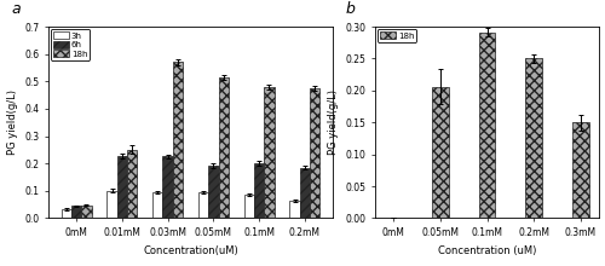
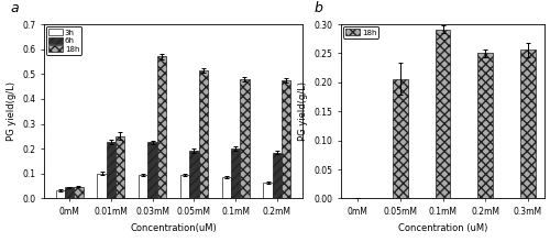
0.3mM: 0.150 -> 0.256
